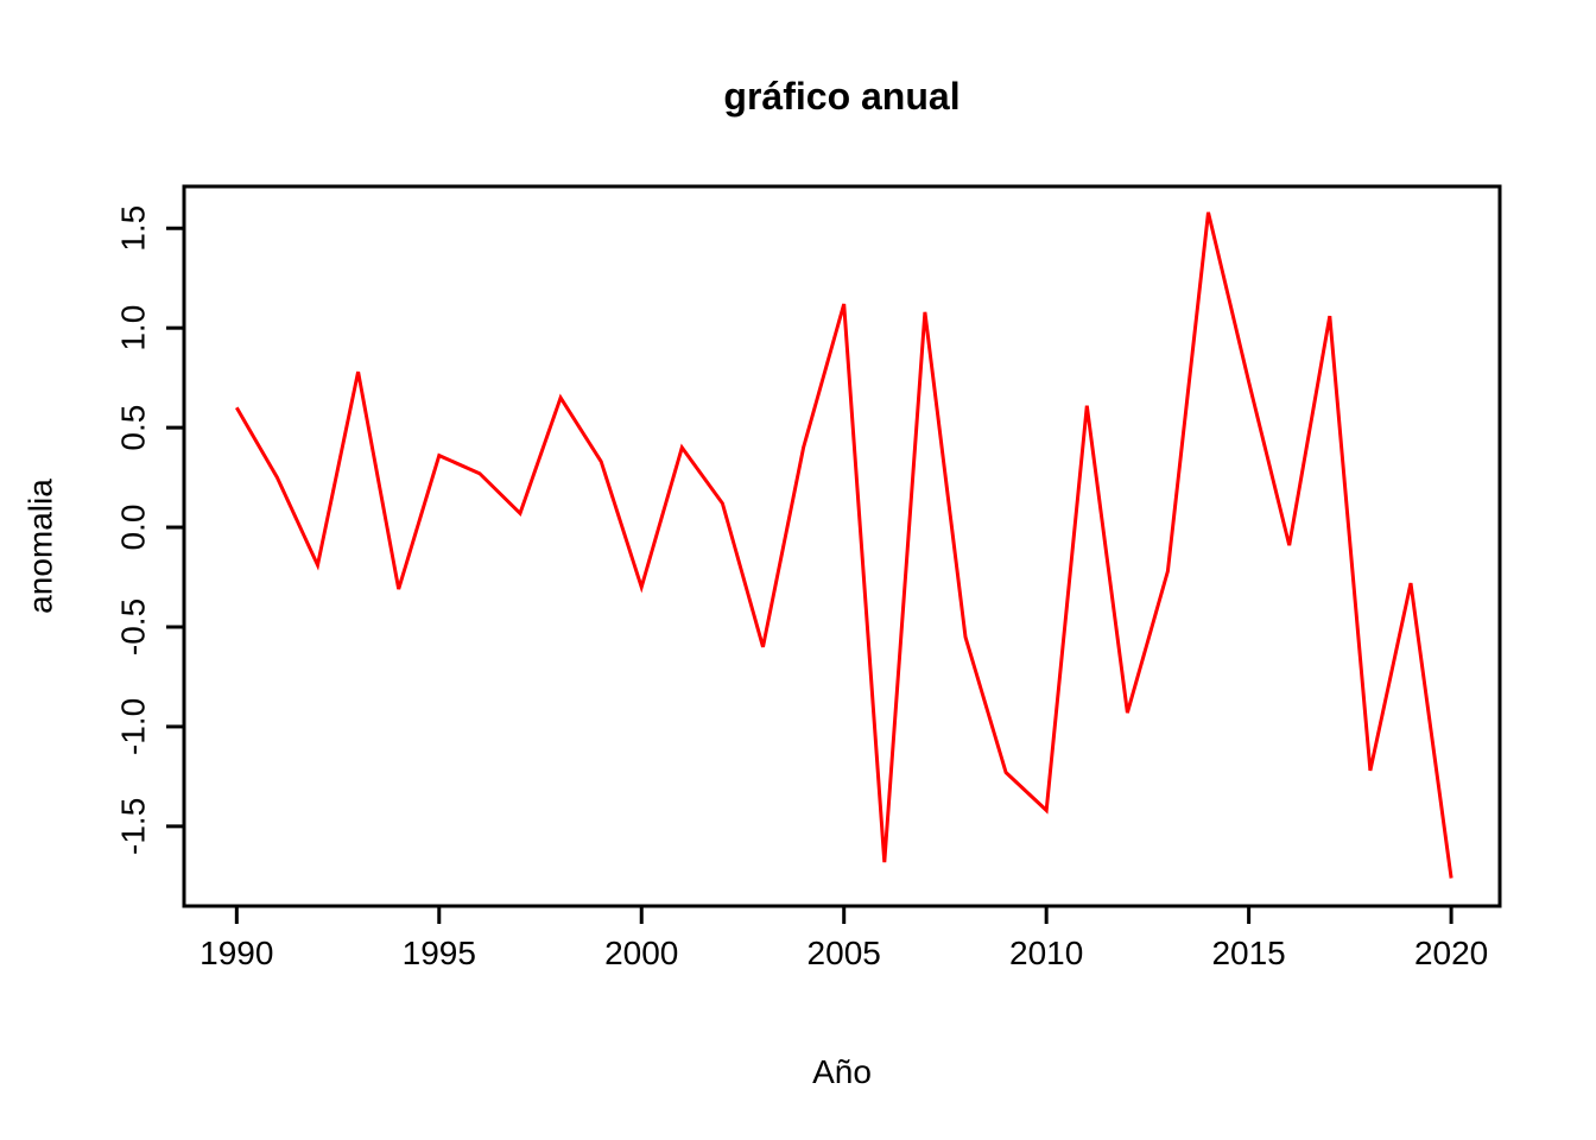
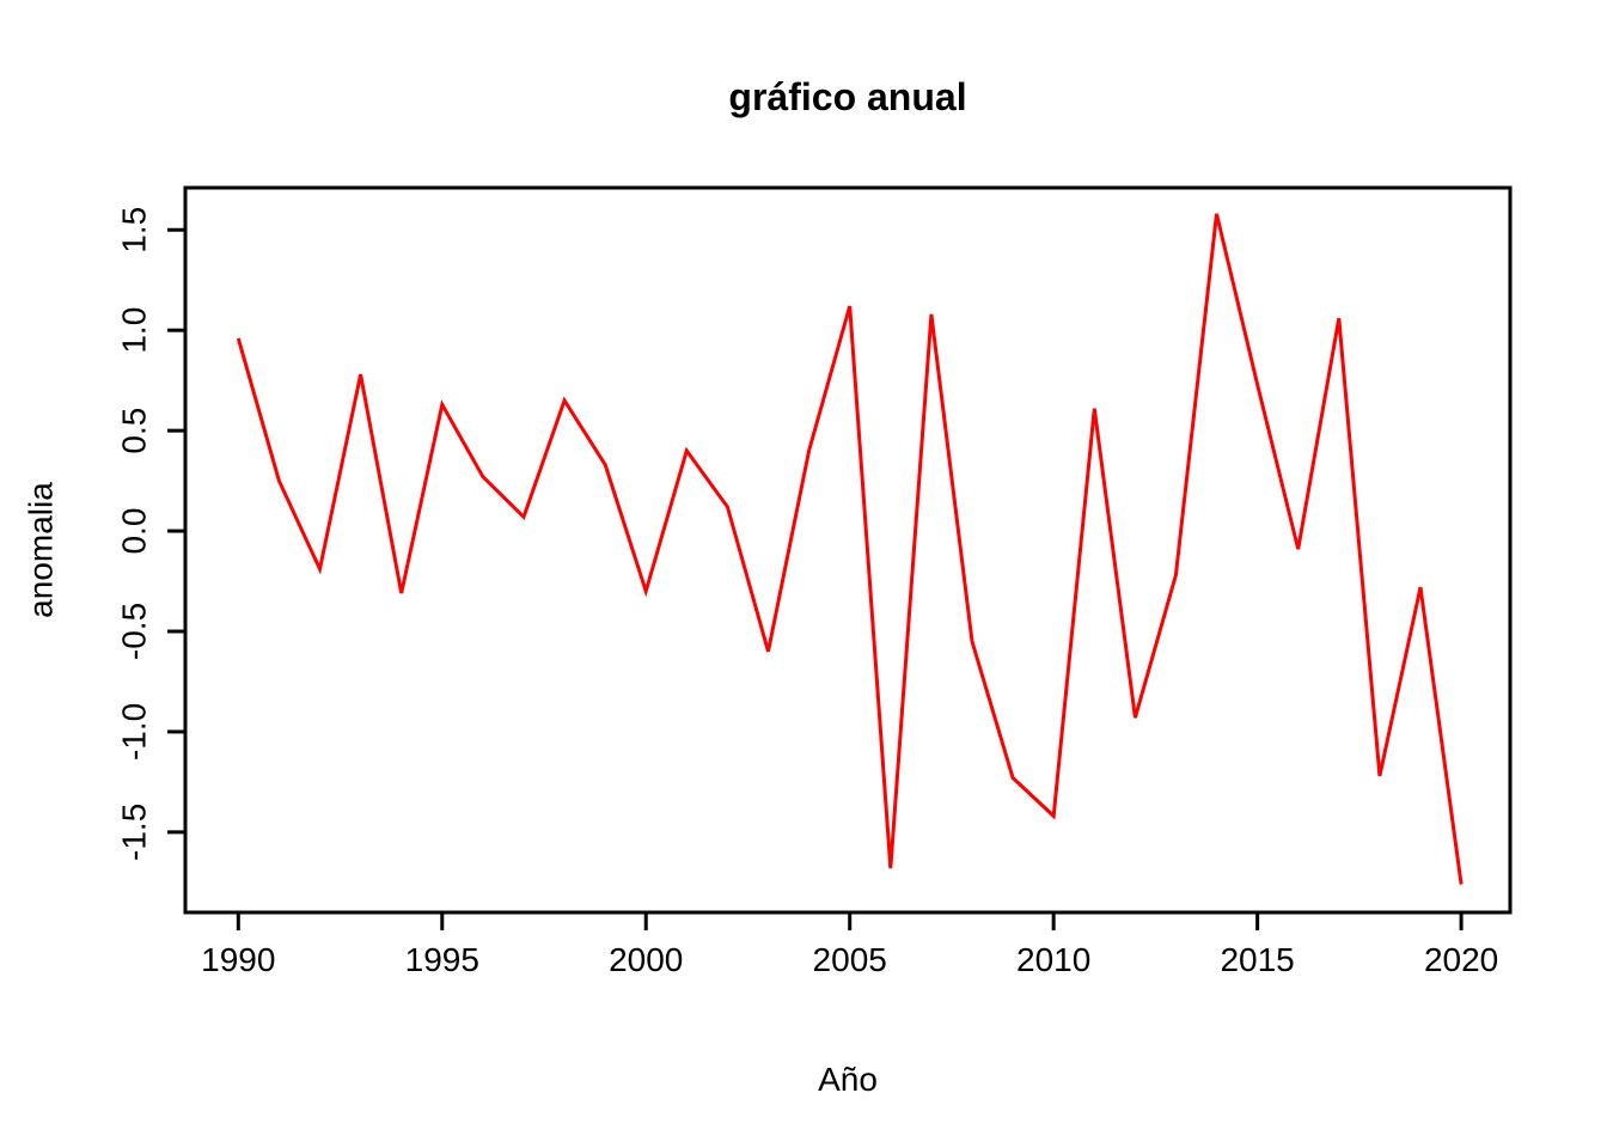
1990: 0.60 -> 0.96
1995: 0.36 -> 0.63
